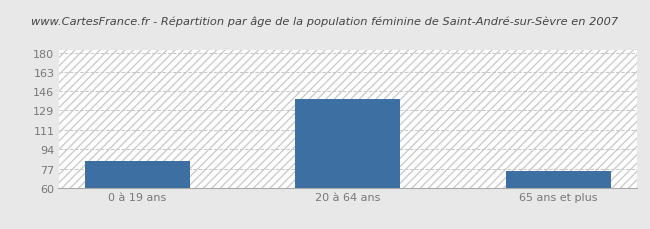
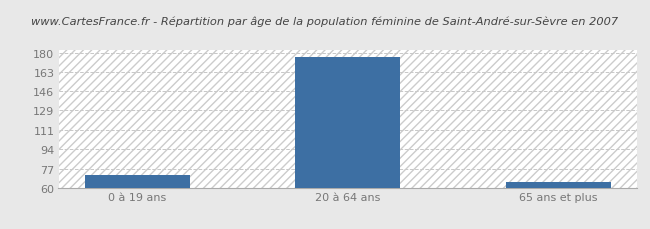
0 à 19 ans: 84 -> 71
20 à 64 ans: 139 -> 176
65 ans et plus: 75 -> 65
